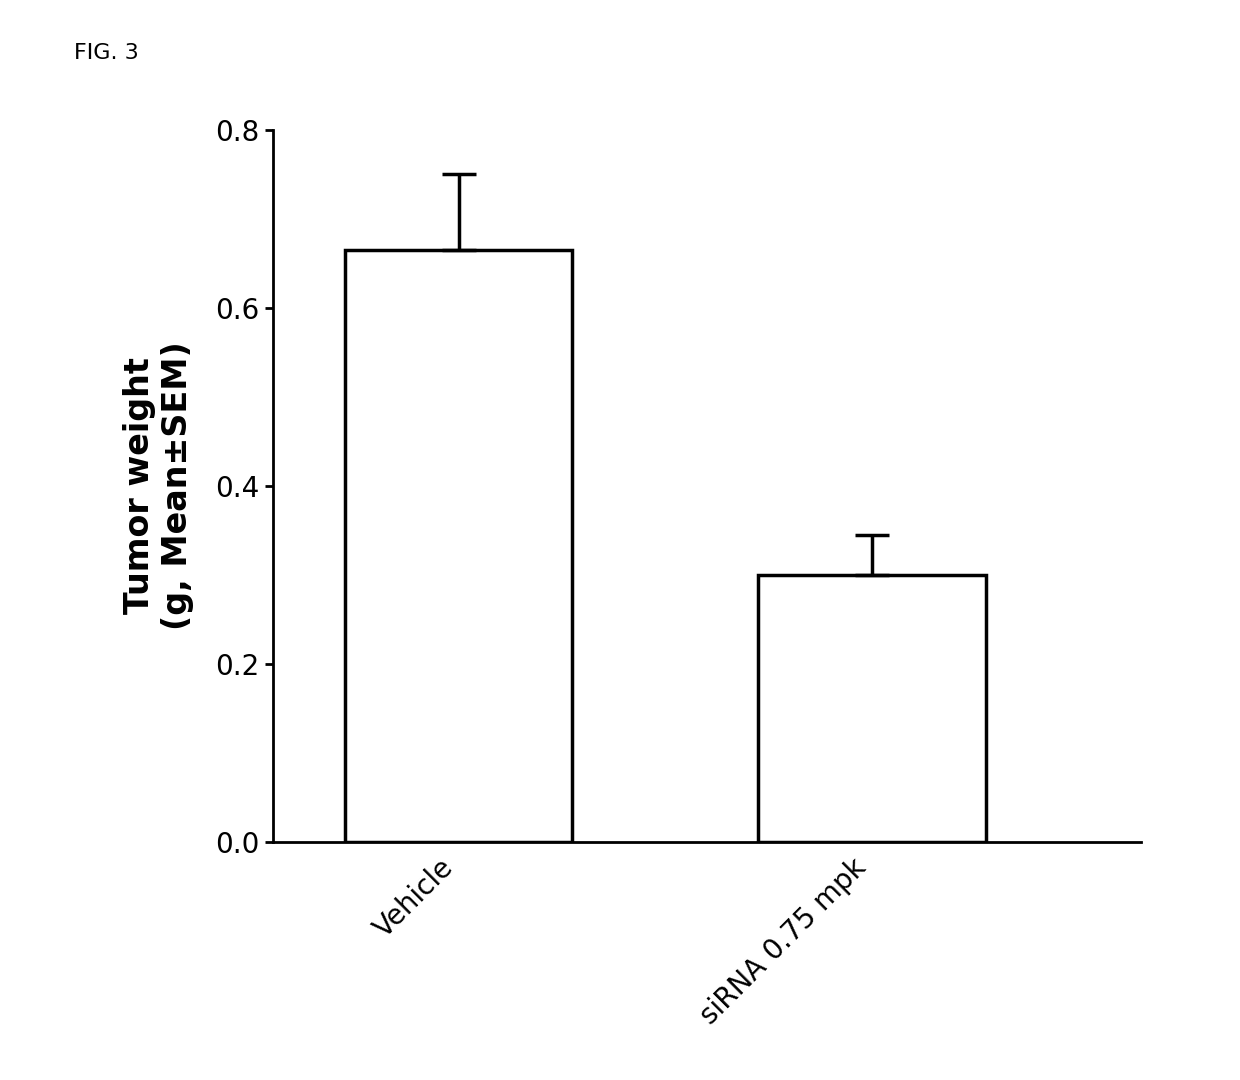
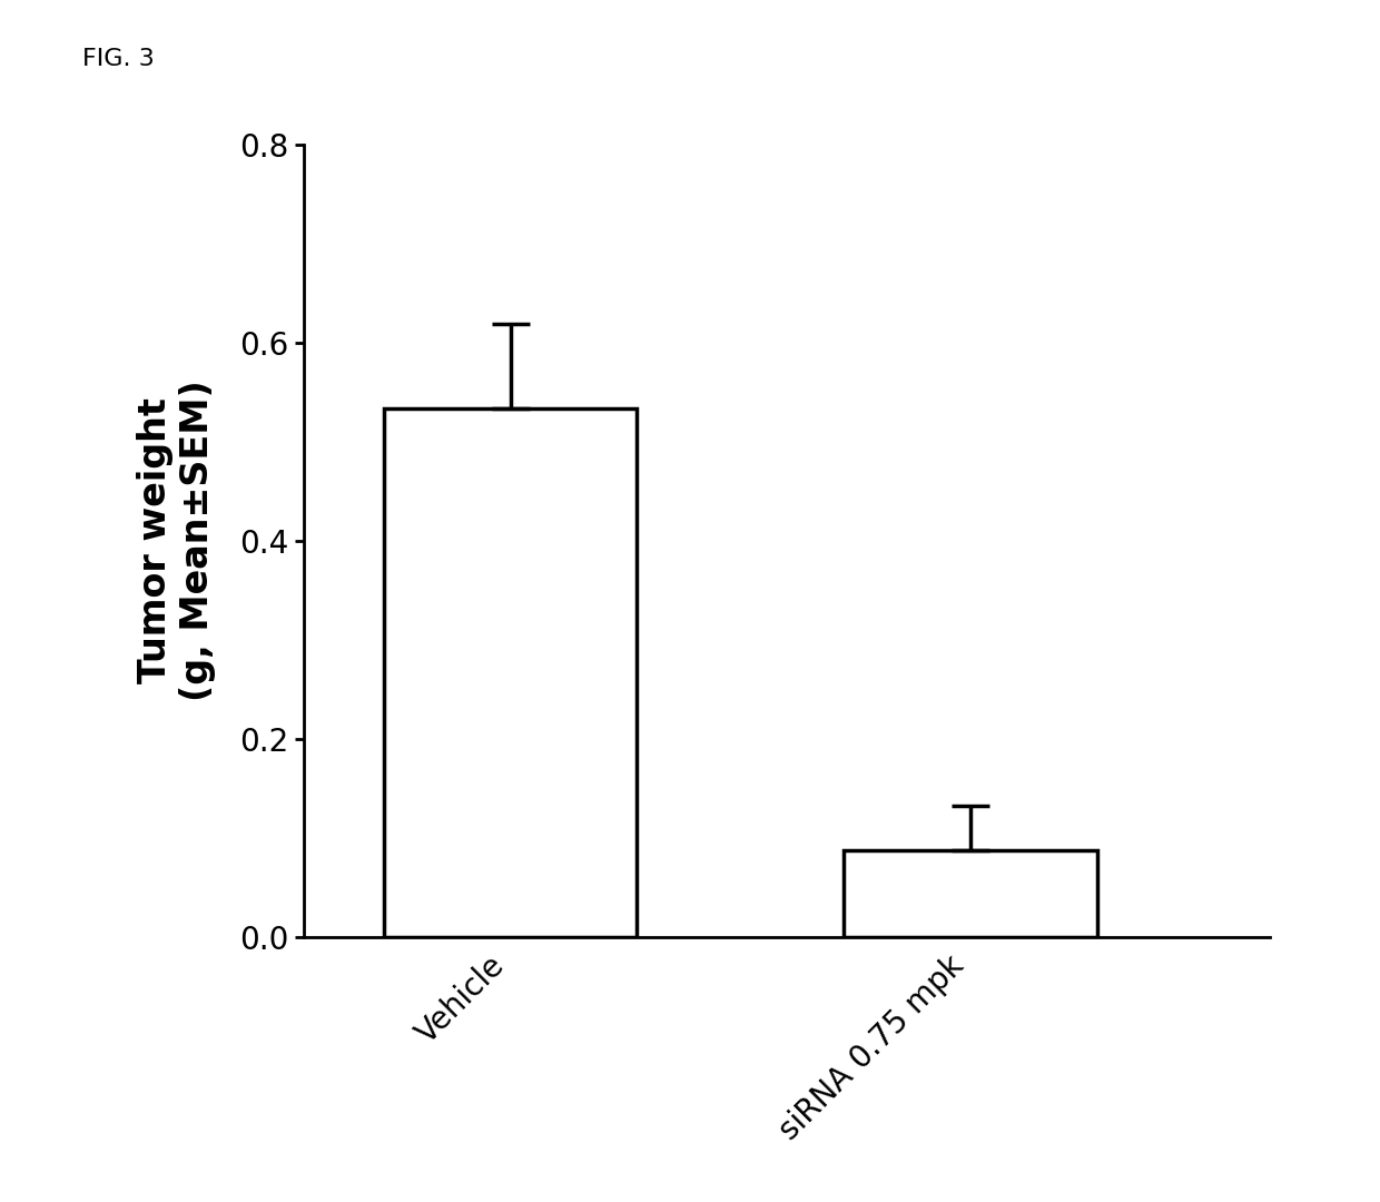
Vehicle: 0.665 -> 0.534
siRNA 0.75 mpk: 0.300 -> 0.088
